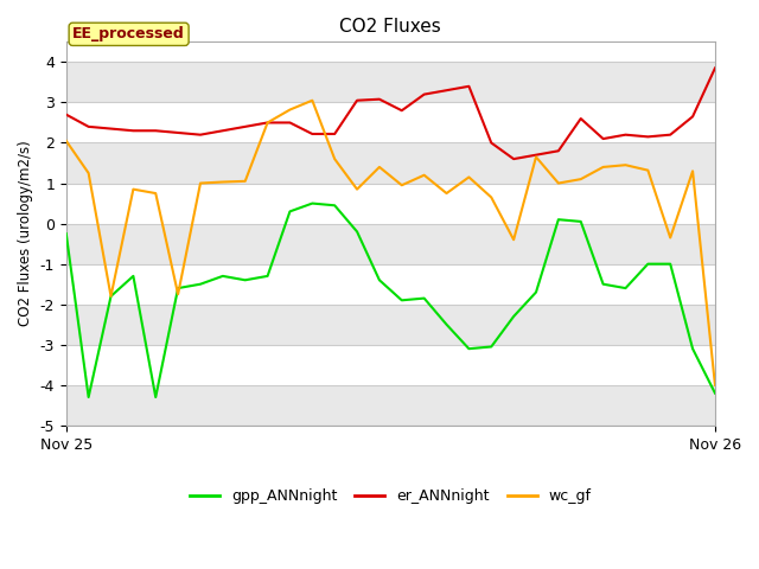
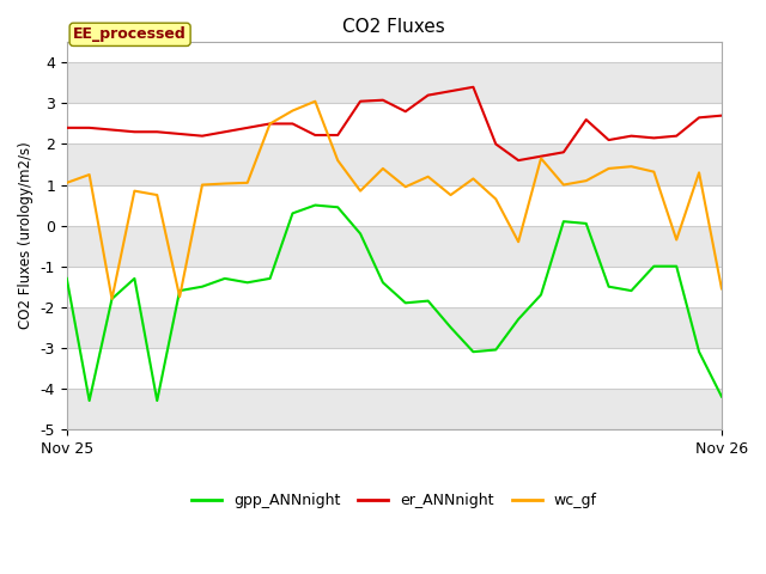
gpp_ANNnight/Nov 25: -0.25 -> -1.30
er_ANNnight/Nov 25: 2.70 -> 2.40
wc_gf/Nov 25: 2.05 -> 1.05
er_ANNnight/Nov 26: 3.85 -> 2.70
wc_gf/Nov 26: -4.00 -> -1.55
